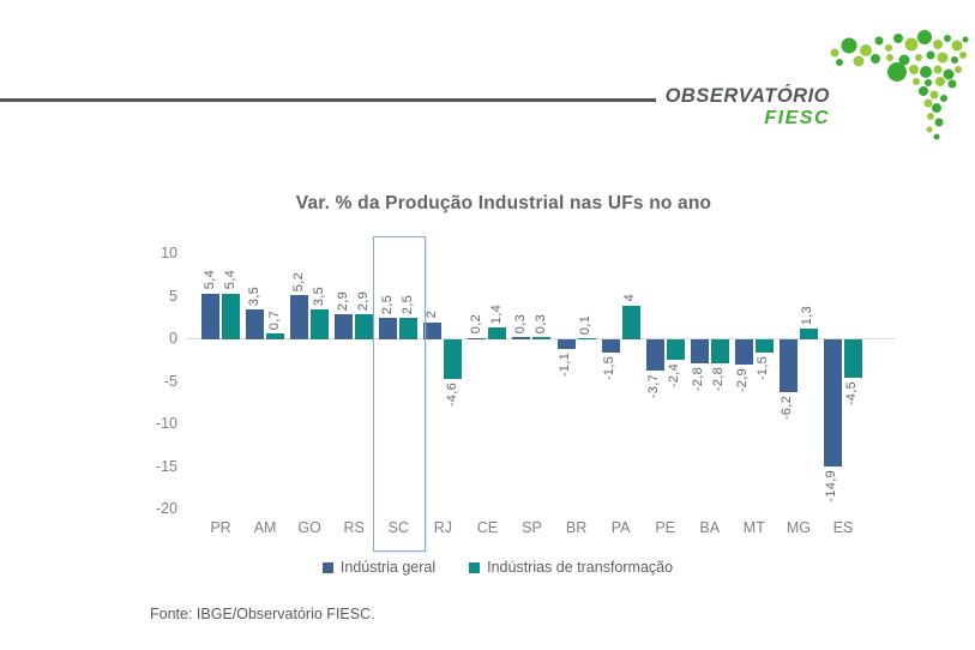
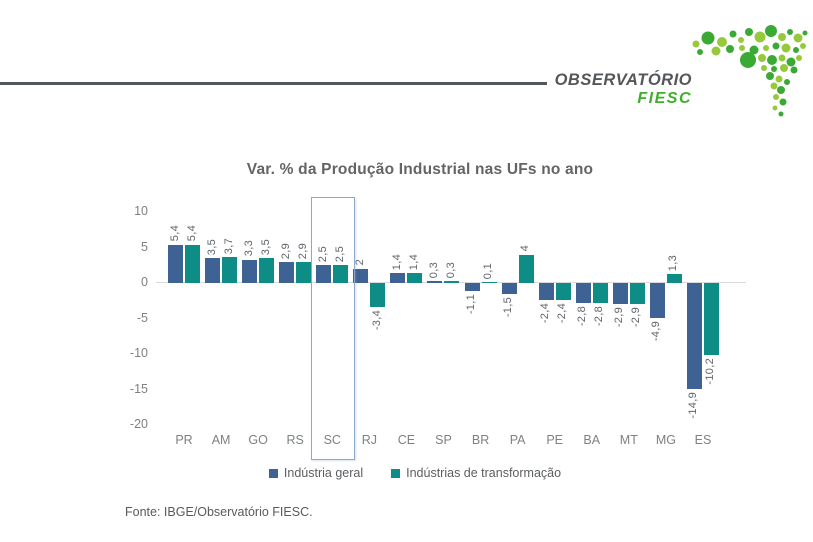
Indústrias de transformação/AM: 0,7 -> 3,7
Indústria geral/GO: 5,2 -> 3,3
Indústrias de transformação/RJ: -4,6 -> -3,4
Indústria geral/CE: 0,2 -> 1,4
Indústria geral/PE: -3,7 -> -2,4
Indústrias de transformação/MT: -1,5 -> -2,9
Indústria geral/MG: -6,2 -> -4,9
Indústrias de transformação/ES: -4,5 -> -10,2
